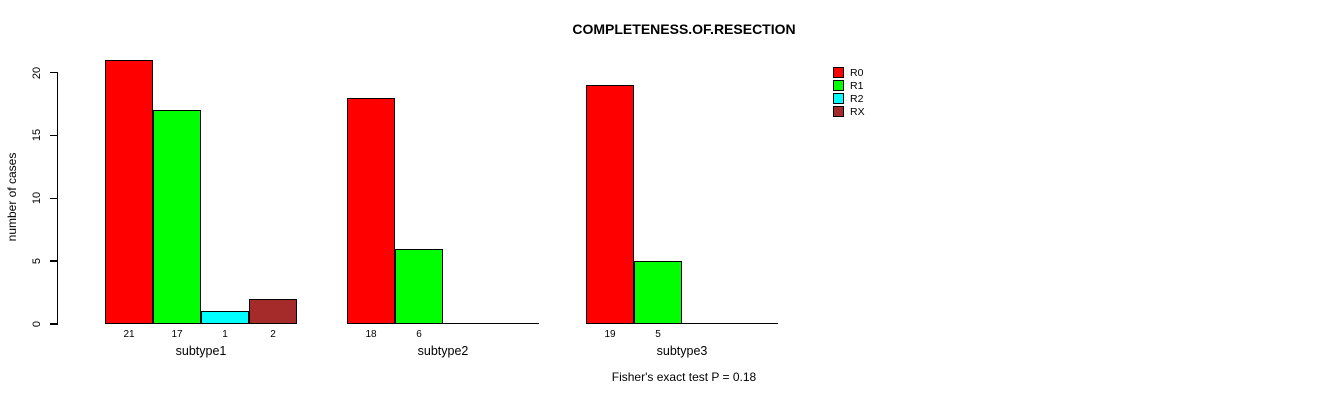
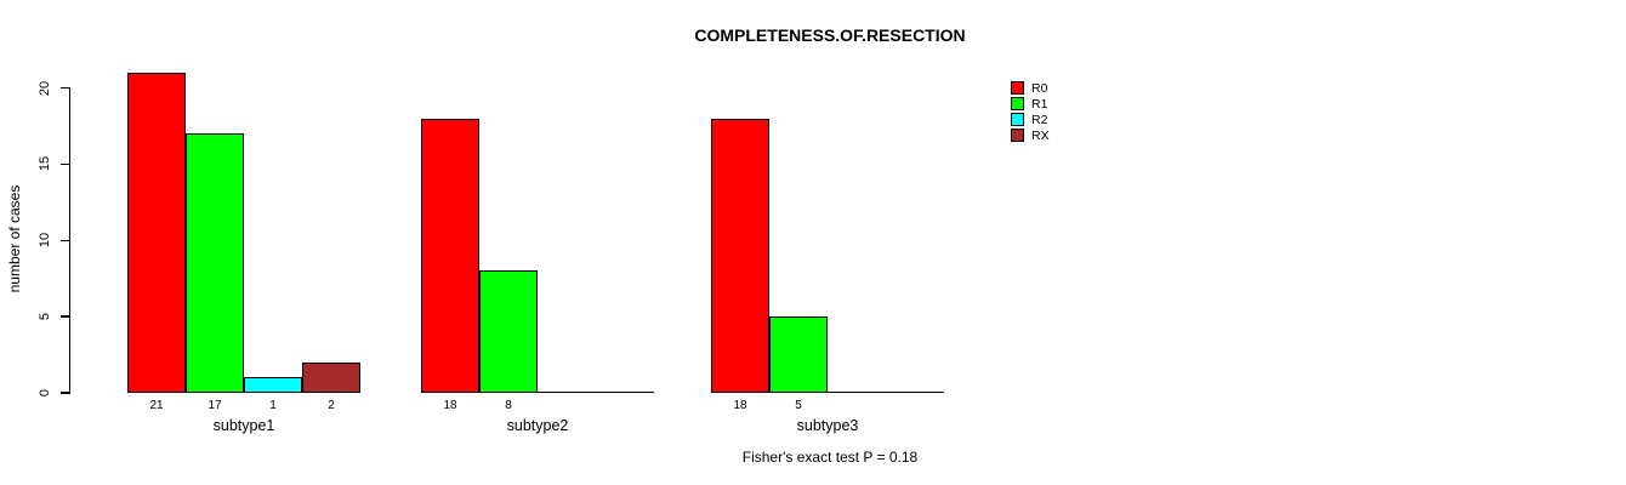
R1/subtype2: 6 -> 8
R0/subtype3: 19 -> 18
